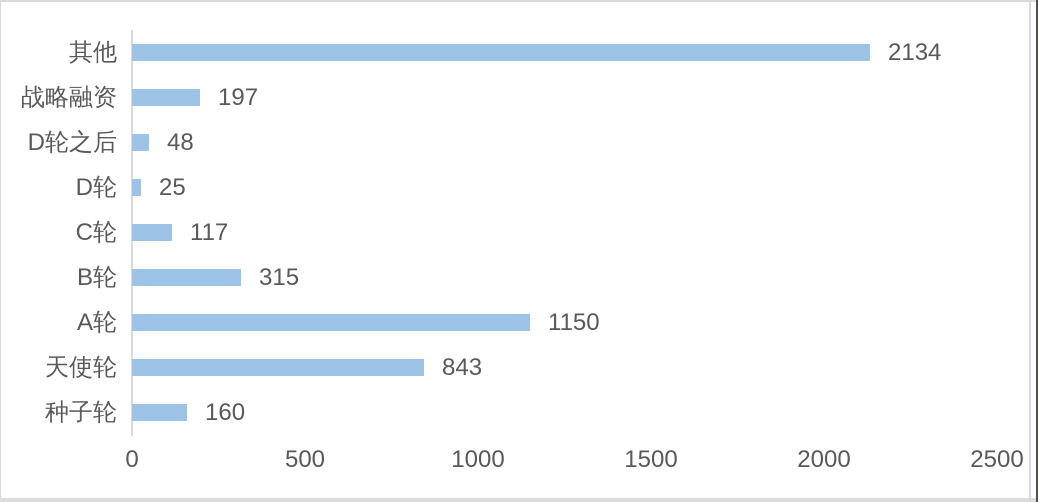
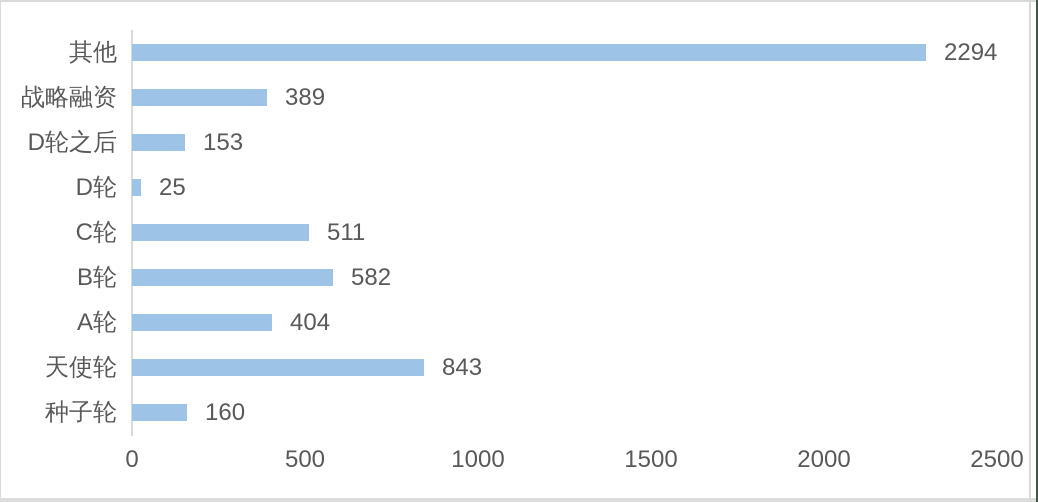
其他: 2134 -> 2294
战略融资: 197 -> 389
D轮之后: 48 -> 153
C轮: 117 -> 511
B轮: 315 -> 582
A轮: 1150 -> 404
